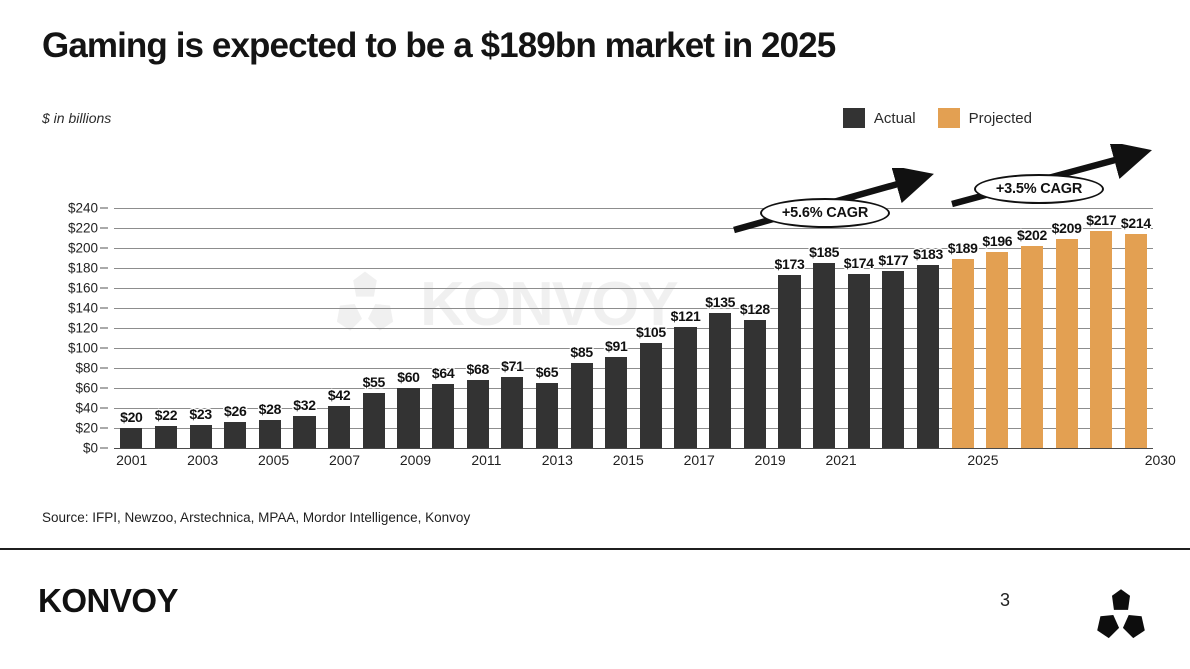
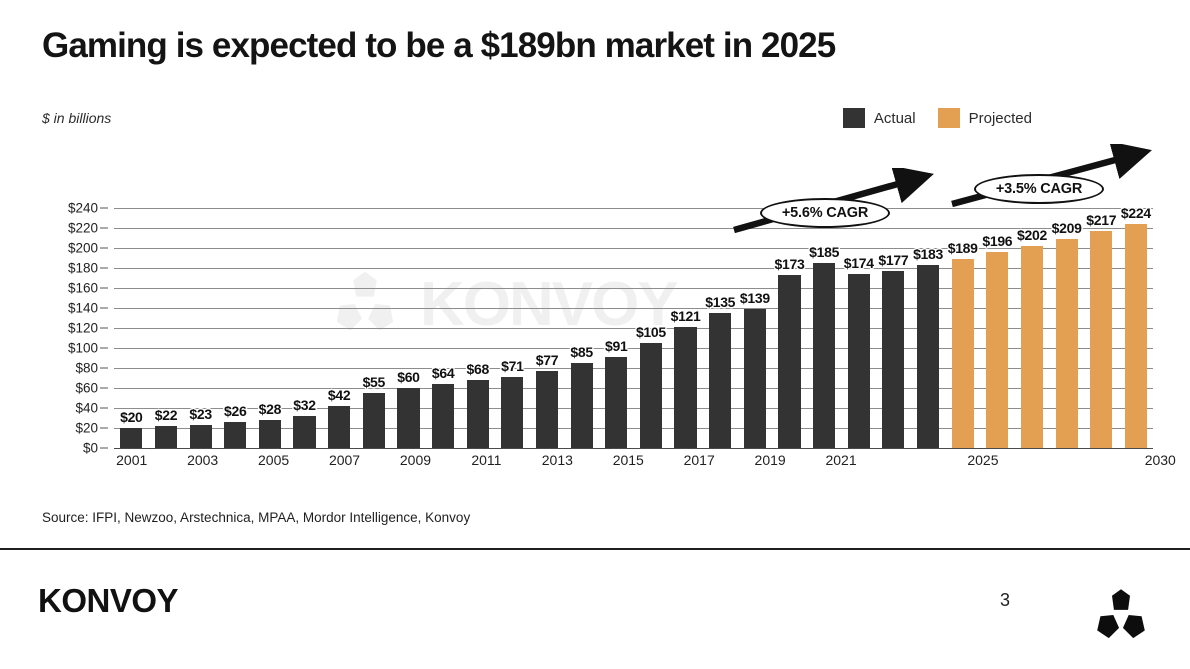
2013: $65 -> $77
2019: $128 -> $139
2030: $214 -> $224
